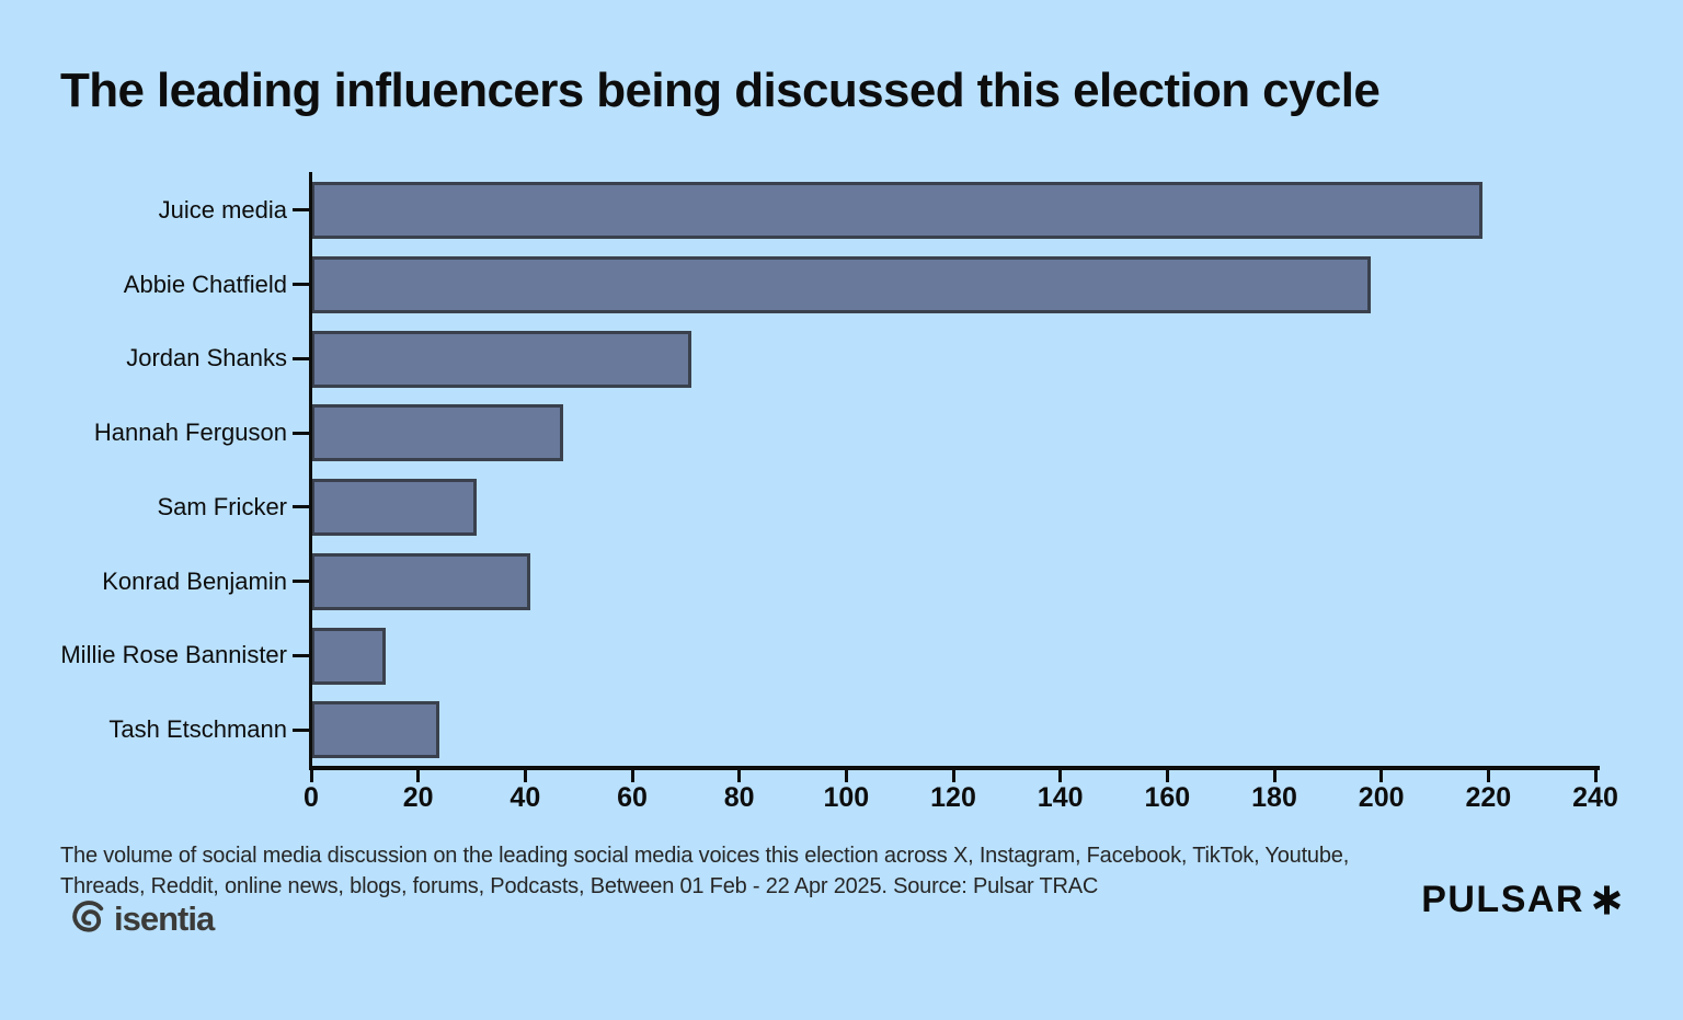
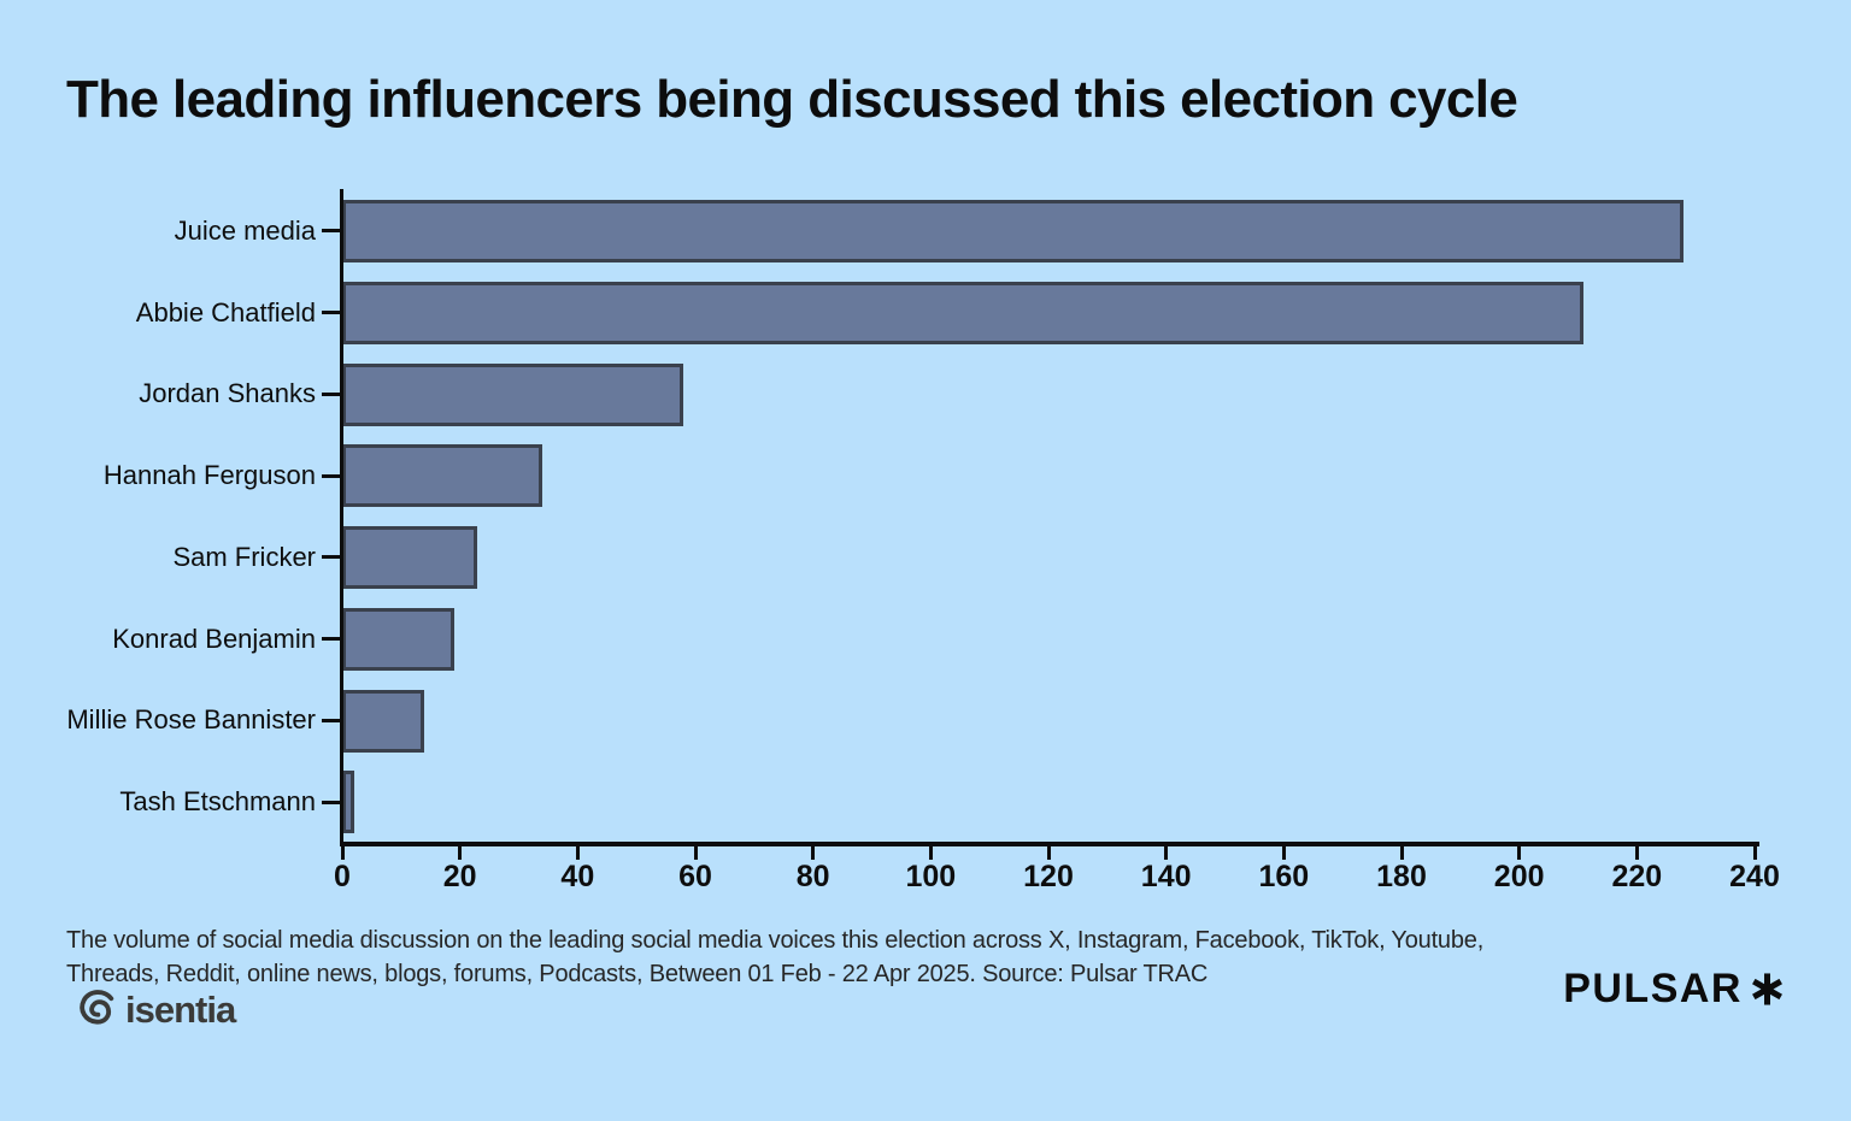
Juice media: 219 -> 228
Abbie Chatfield: 198 -> 211
Jordan Shanks: 71 -> 58
Hannah Ferguson: 47 -> 34
Sam Fricker: 31 -> 23
Konrad Benjamin: 41 -> 19
Tash Etschmann: 24 -> 2
